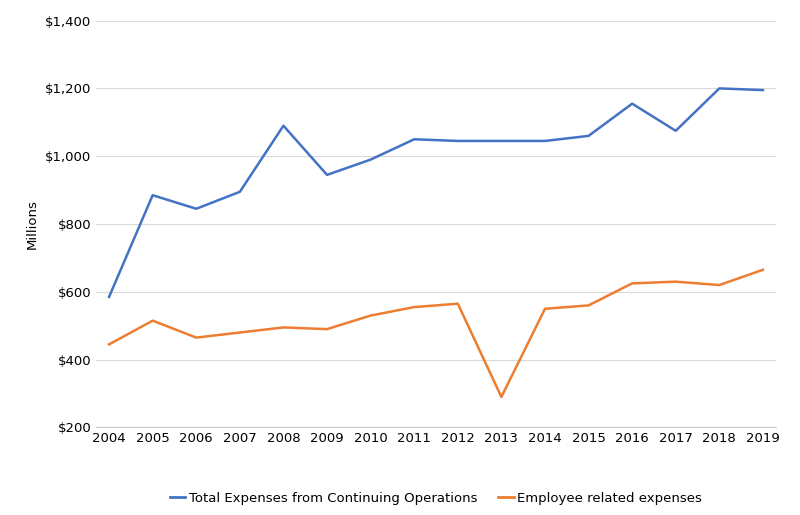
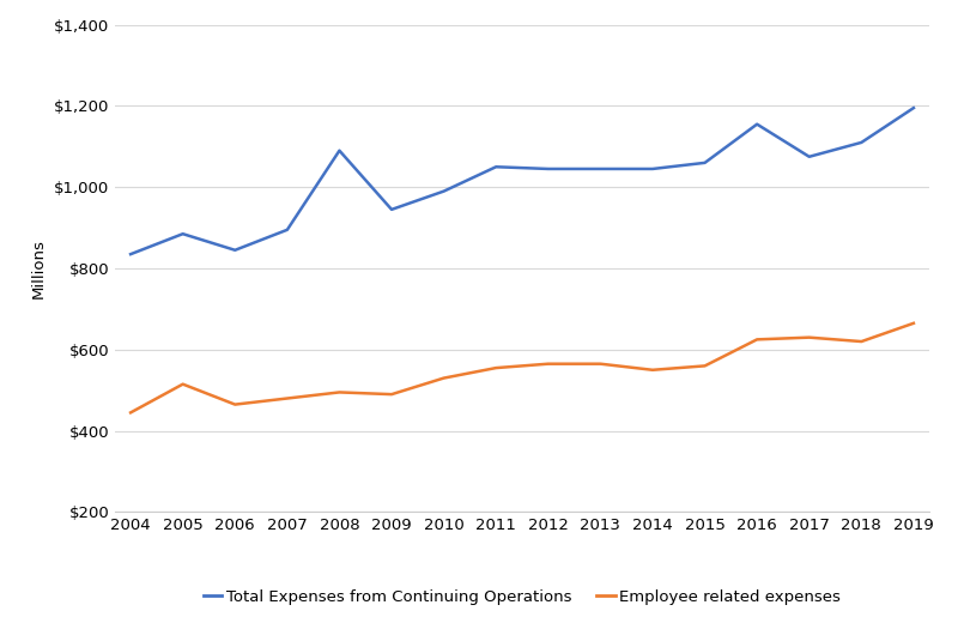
Total Expenses from Continuing Operations/2004: $585 -> $835
Employee related expenses/2013: $290 -> $565
Total Expenses from Continuing Operations/2018: $1,200 -> $1,110
